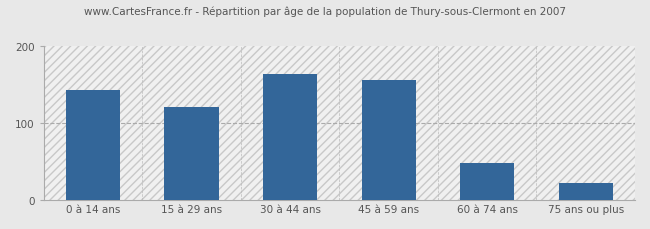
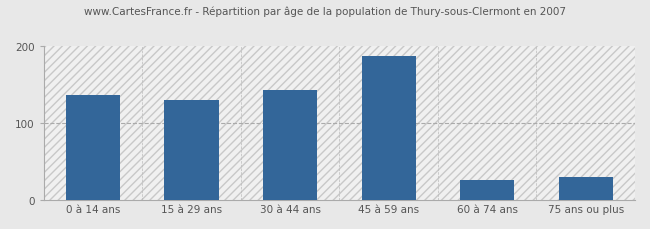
0 à 14 ans: 143 -> 136
15 à 29 ans: 120 -> 130
30 à 44 ans: 163 -> 142
45 à 59 ans: 155 -> 186
60 à 74 ans: 48 -> 26
75 ans ou plus: 22 -> 30
